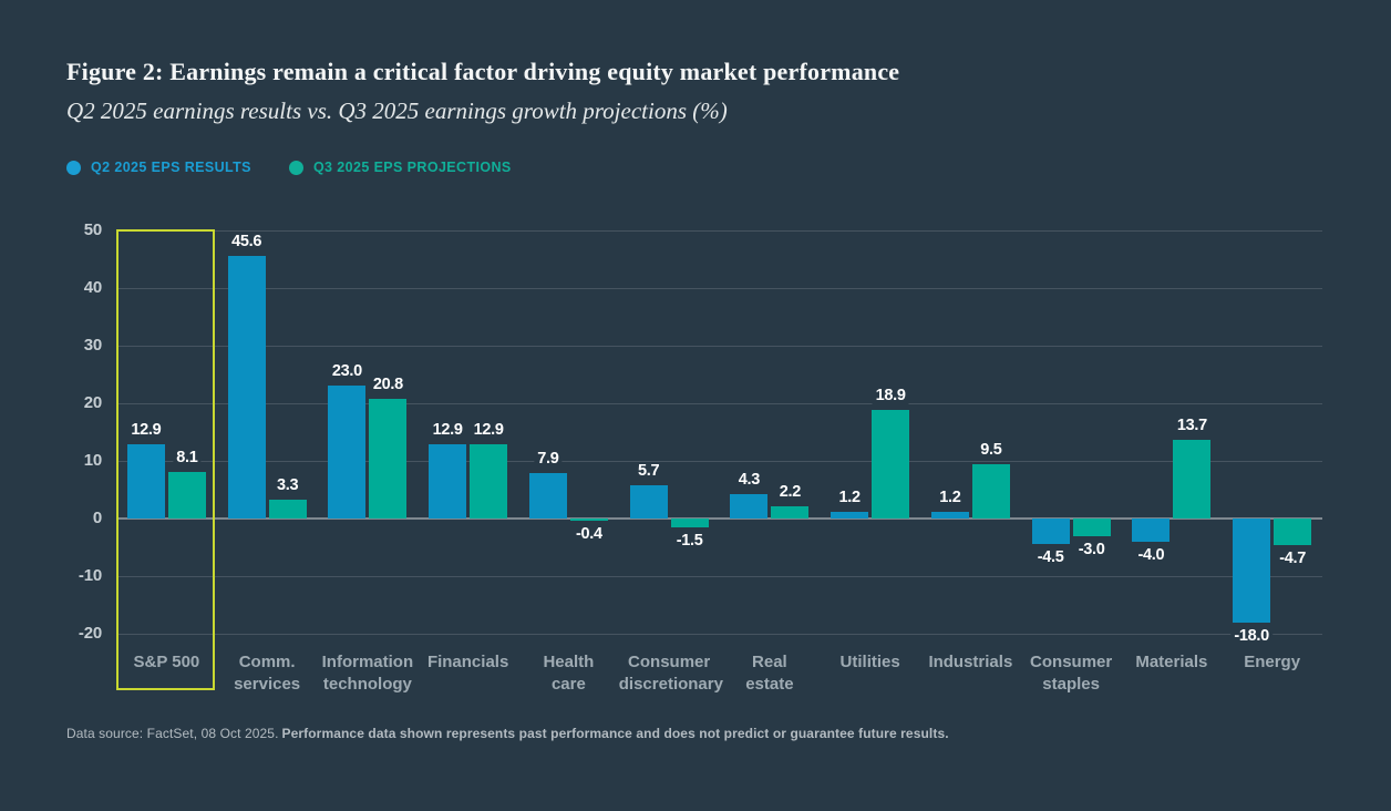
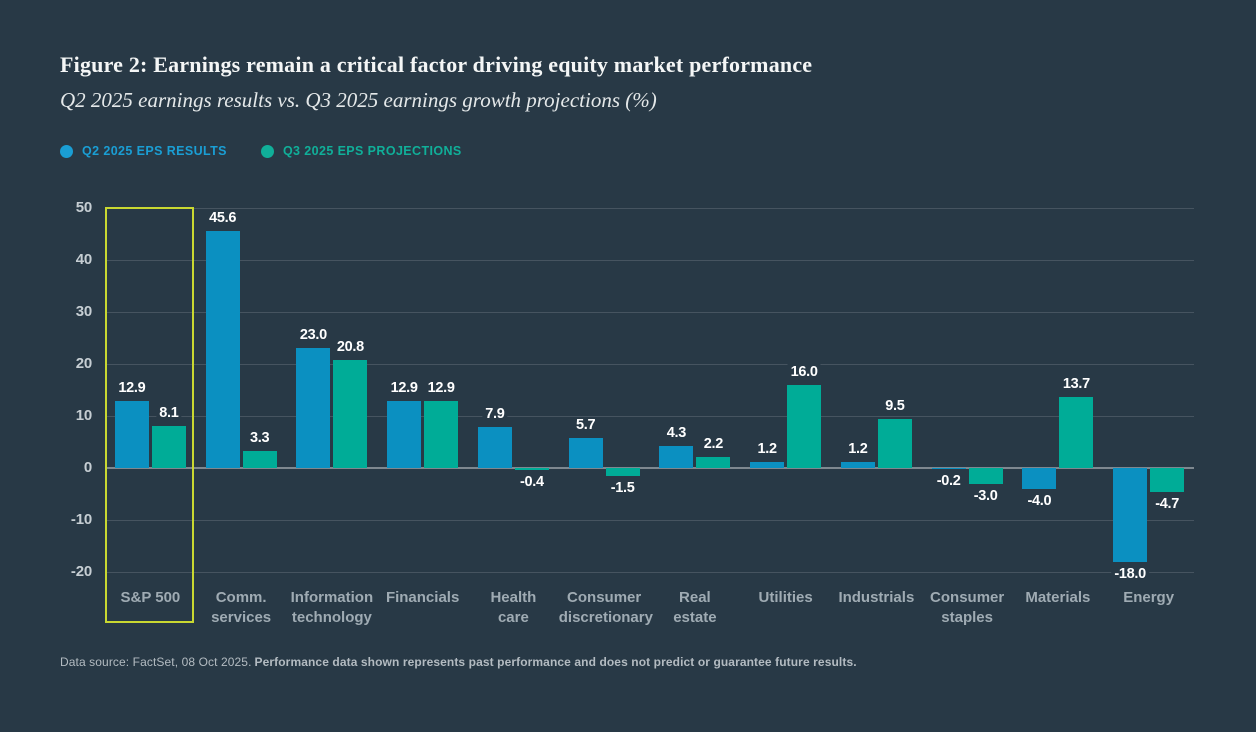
Q3 2025 EPS PROJECTIONS/Utilities: 18.9 -> 16.0
Q2 2025 EPS RESULTS/Consumer staples: -4.5 -> -0.2
